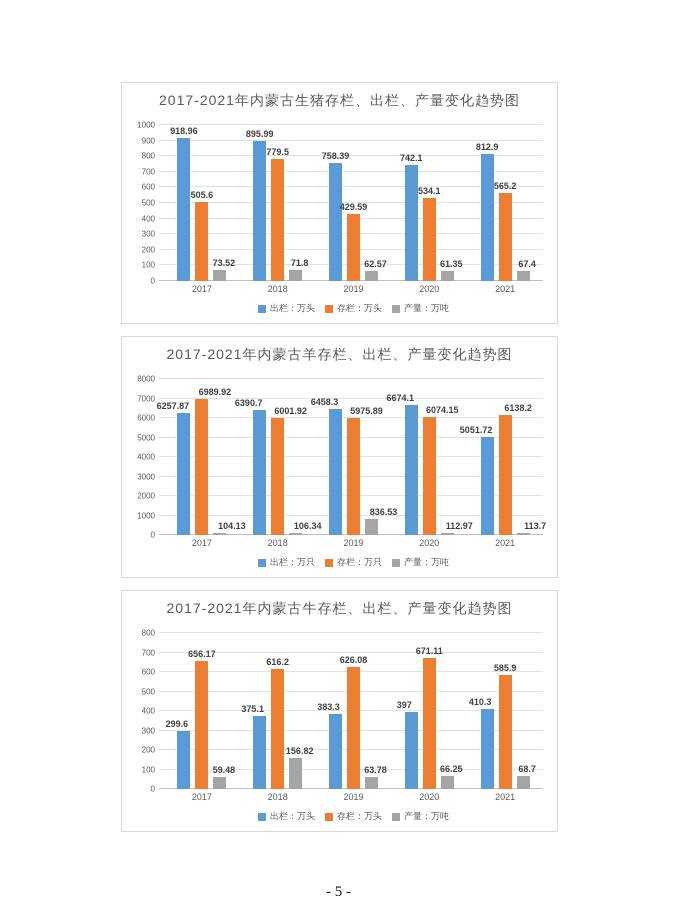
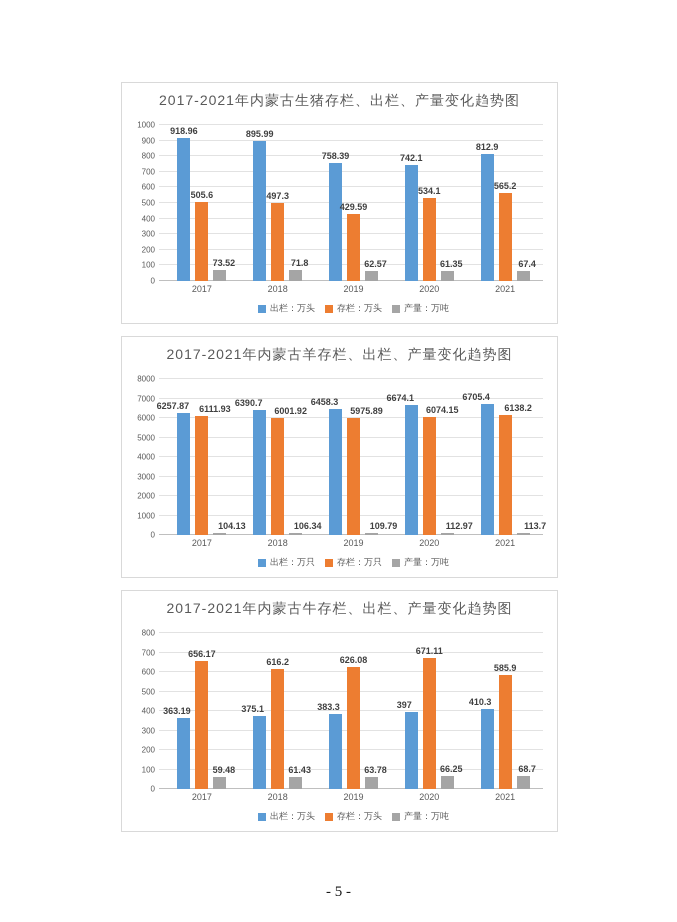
2017-2021年内蒙古生猪存栏、出栏、产量变化趋势图/存栏：万头/2018: 779.5 -> 497.3
2017-2021年内蒙古羊存栏、出栏、产量变化趋势图/存栏：万只/2017: 6989.92 -> 6111.93
2017-2021年内蒙古羊存栏、出栏、产量变化趋势图/产量：万吨/2019: 836.53 -> 109.79
2017-2021年内蒙古羊存栏、出栏、产量变化趋势图/出栏：万只/2021: 5051.72 -> 6705.4
2017-2021年内蒙古牛存栏、出栏、产量变化趋势图/出栏：万头/2017: 299.6 -> 363.19
2017-2021年内蒙古牛存栏、出栏、产量变化趋势图/产量：万吨/2018: 156.82 -> 61.43
